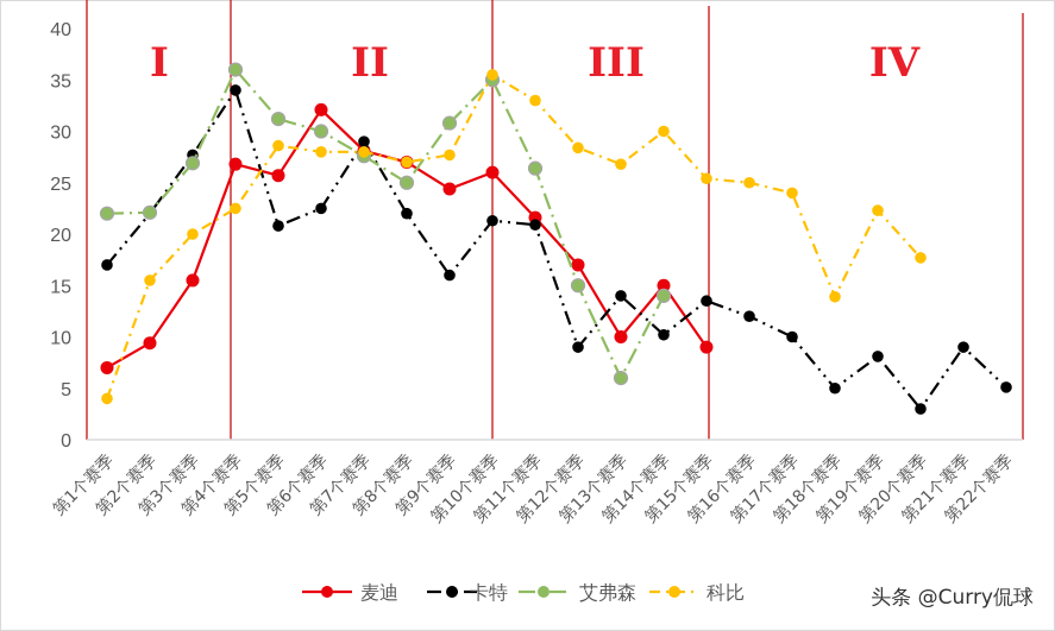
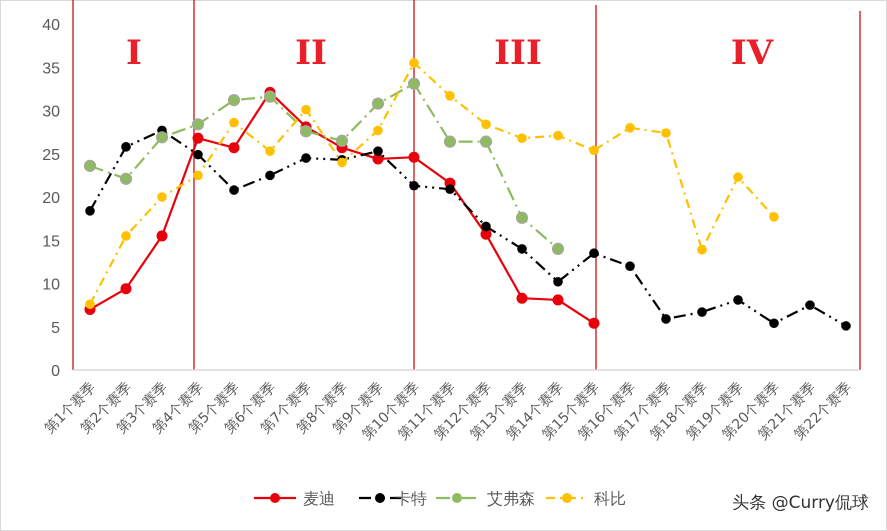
卡特/第1个赛季: 17 -> 18
艾弗森/第1个赛季: 22 -> 24
科比/第1个赛季: 4 -> 8
卡特/第2个赛季: 22 -> 26
卡特/第4个赛季: 34 -> 25
艾弗森/第4个赛季: 36 -> 28
艾弗森/第6个赛季: 30 -> 32
科比/第6个赛季: 28 -> 25
卡特/第7个赛季: 29 -> 24
科比/第7个赛季: 28 -> 30
麦迪/第8个赛季: 27 -> 26
卡特/第8个赛季: 22 -> 24
艾弗森/第8个赛季: 25 -> 26
科比/第8个赛季: 27 -> 24
卡特/第9个赛季: 16 -> 25
麦迪/第10个赛季: 26 -> 25
艾弗森/第10个赛季: 35 -> 33
科比/第11个赛季: 33 -> 32
麦迪/第12个赛季: 17 -> 16
卡特/第12个赛季: 9 -> 17
艾弗森/第12个赛季: 15 -> 26
麦迪/第13个赛季: 10 -> 8
艾弗森/第13个赛季: 6 -> 18
麦迪/第14个赛季: 15 -> 8
科比/第14个赛季: 30 -> 27
麦迪/第15个赛季: 9 -> 5
科比/第16个赛季: 25 -> 28
卡特/第17个赛季: 10 -> 6
科比/第17个赛季: 24 -> 27
卡特/第18个赛季: 5 -> 7
卡特/第20个赛季: 3 -> 5
卡特/第21个赛季: 9 -> 8
